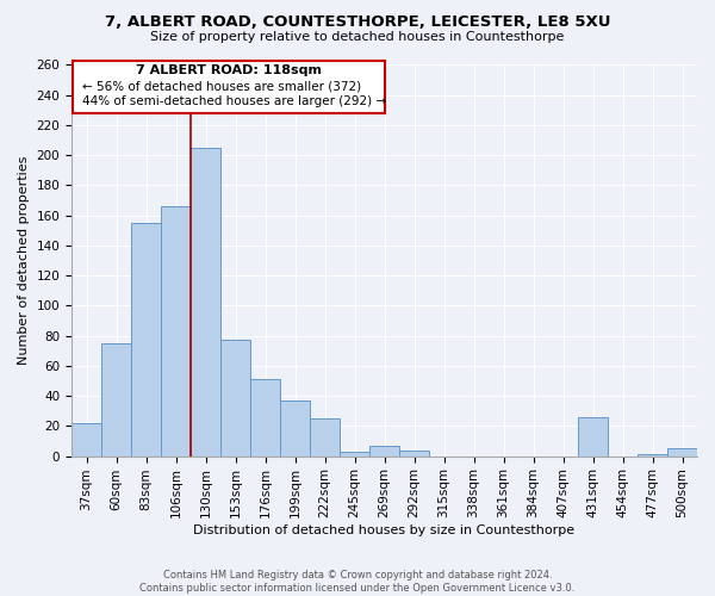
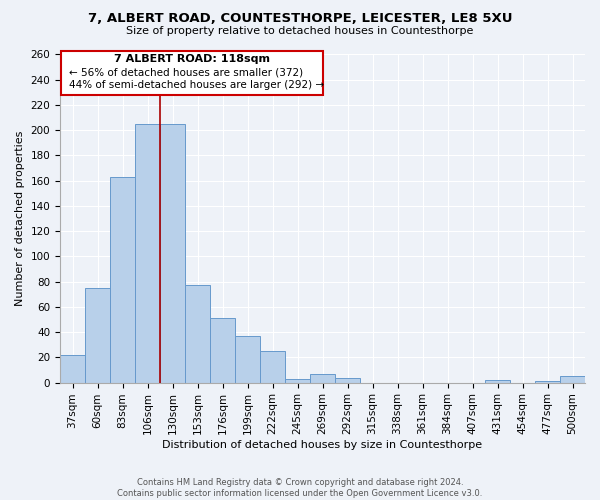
83sqm: 155 -> 163
106sqm: 166 -> 205
431sqm: 26 -> 2
